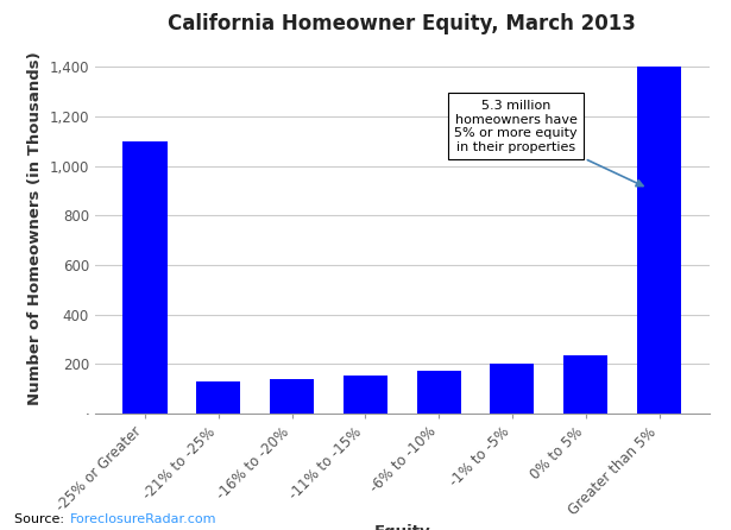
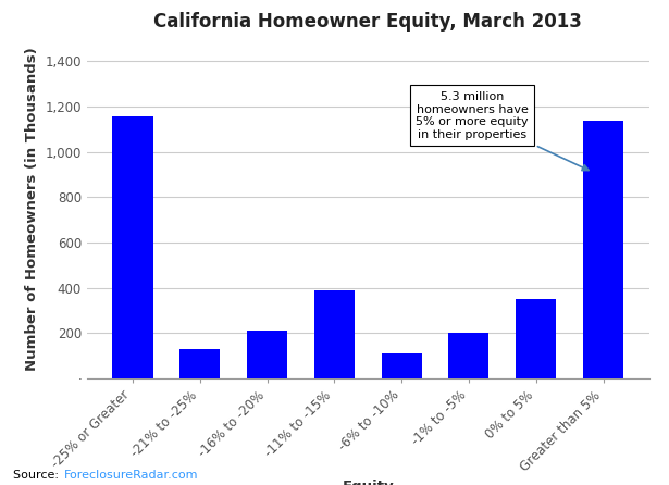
-25% or Greater: 1,100 -> 1,155
-16% to -20%: 140 -> 210
-11% to -15%: 155 -> 390
-6% to -10%: 170 -> 110
0% to 5%: 235 -> 350
Greater than 5%: 1,400 -> 1,140
